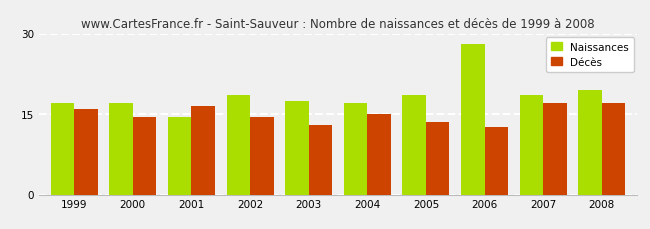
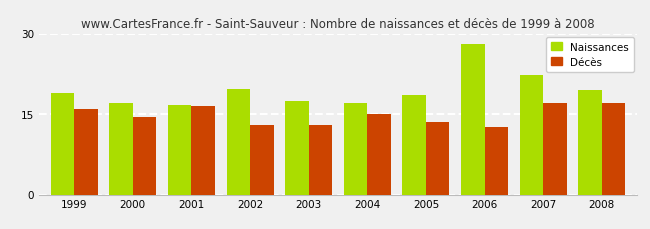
Naissances/1999: 17.0 -> 19.0
Naissances/2001: 14.5 -> 16.6
Naissances/2002: 18.5 -> 19.6
Décès/2002: 14.5 -> 13.0
Naissances/2007: 18.5 -> 22.2
